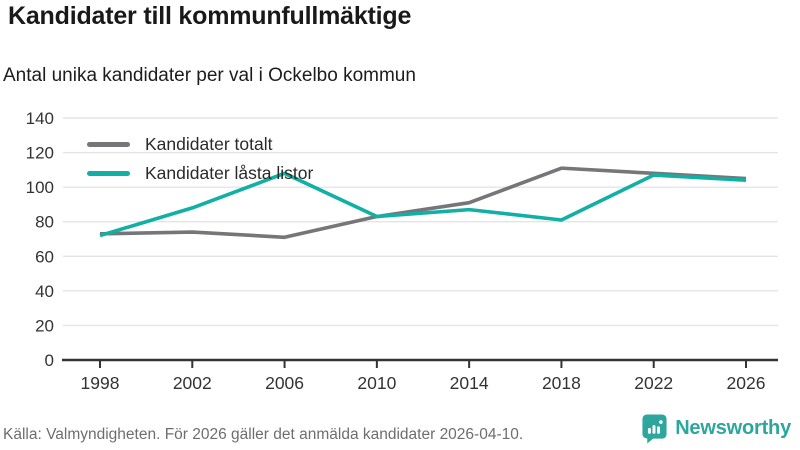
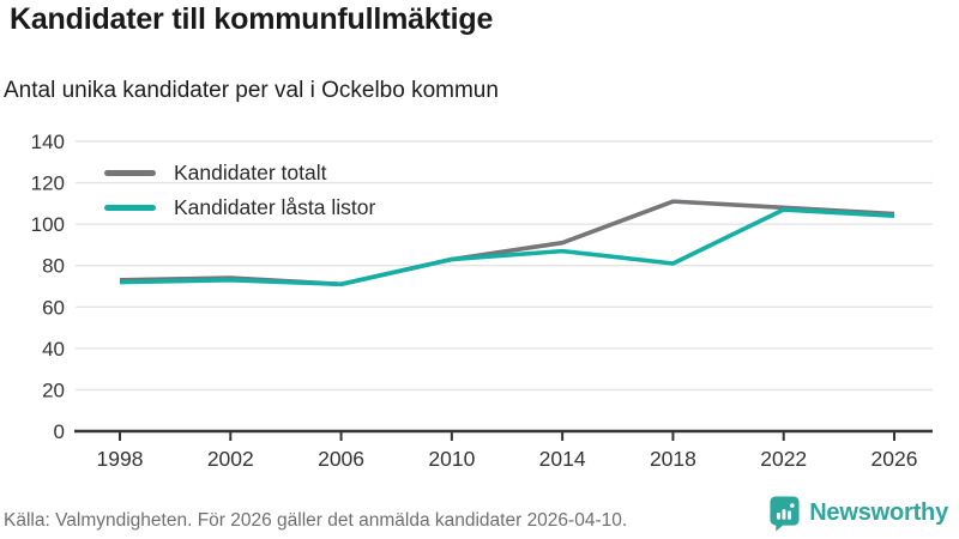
Kandidater låsta listor/2002: 88 -> 73
Kandidater låsta listor/2006: 108 -> 71
